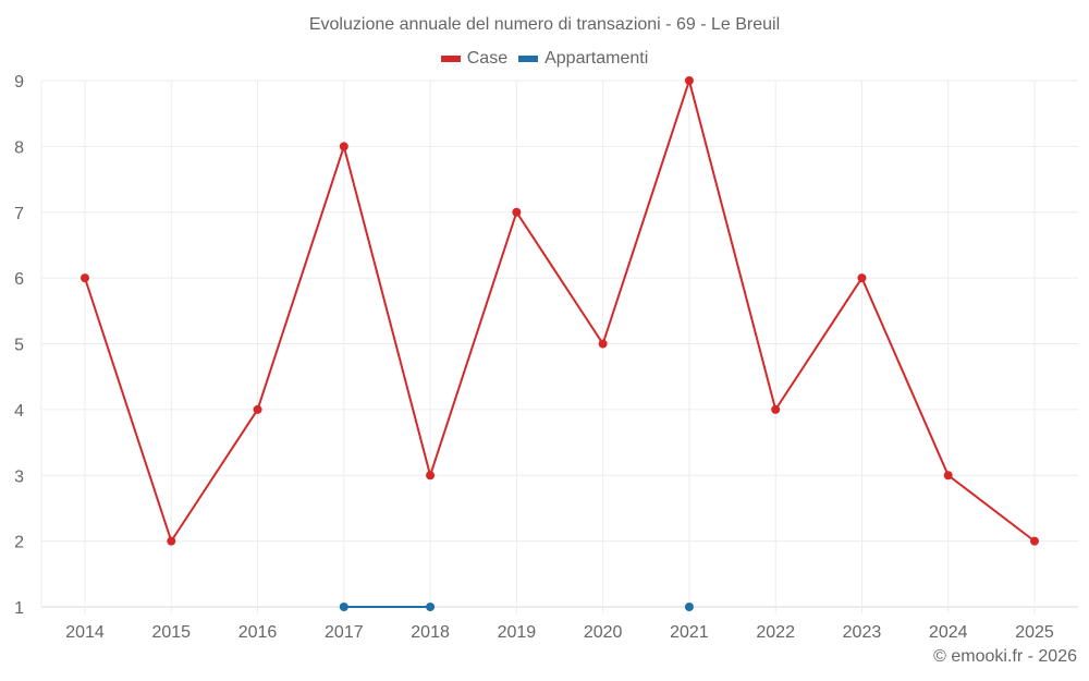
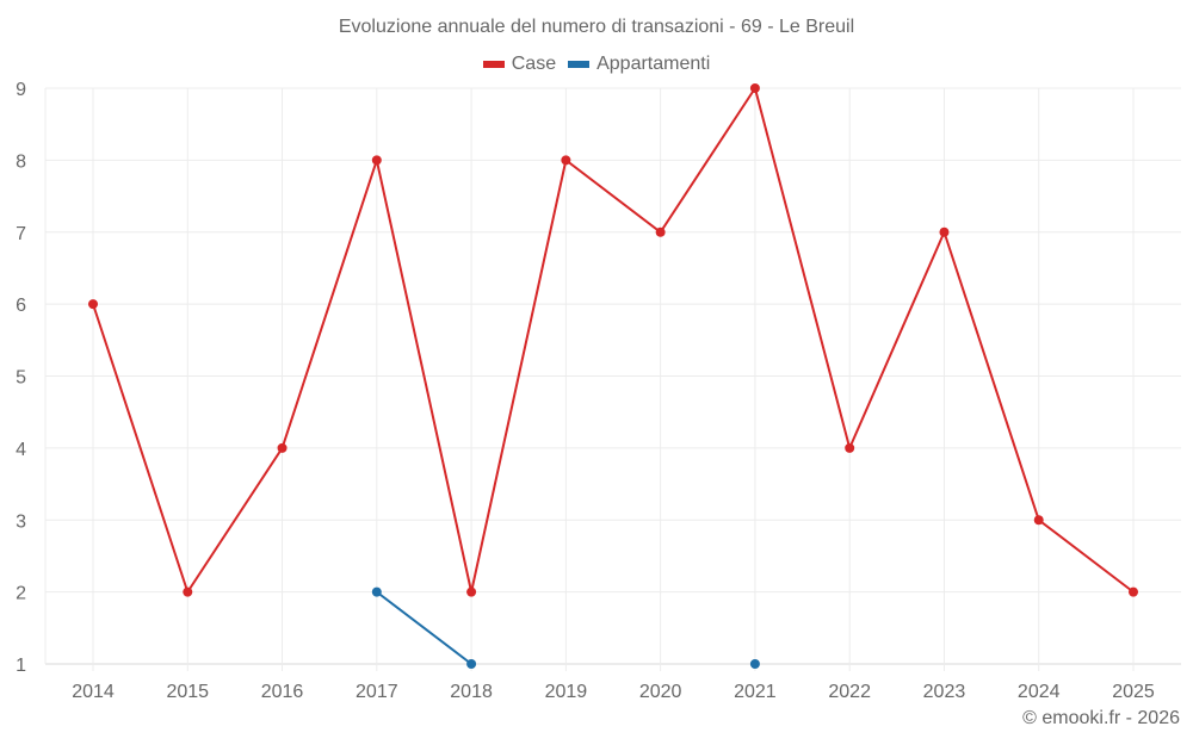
Appartamenti/2017: 1 -> 2
Case/2018: 3 -> 2
Case/2019: 7 -> 8
Case/2020: 5 -> 7
Case/2023: 6 -> 7
